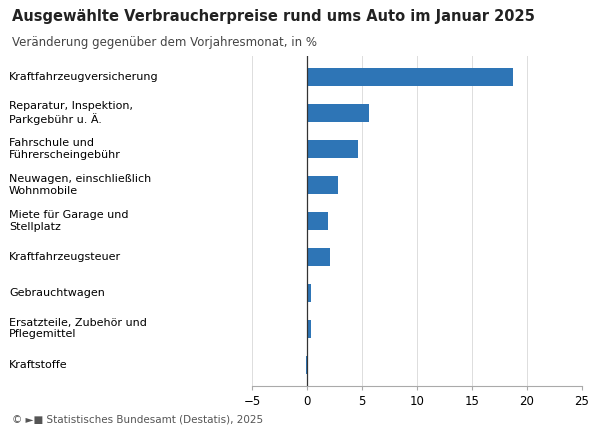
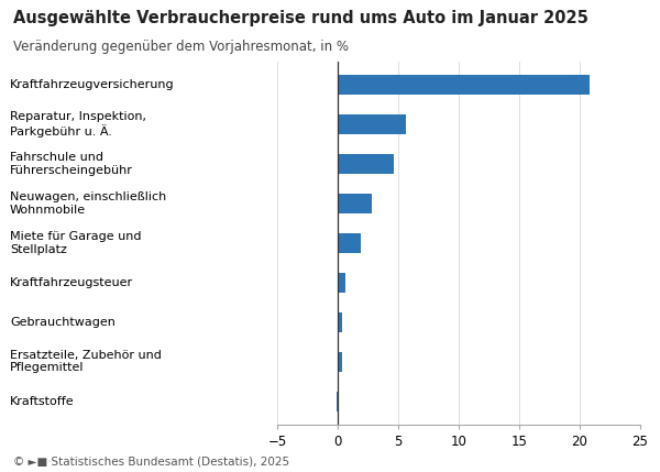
Kraftfahrzeugversicherung: 18.7 -> 20.8
Kraftfahrzeugsteuer: 2.1 -> 0.6
